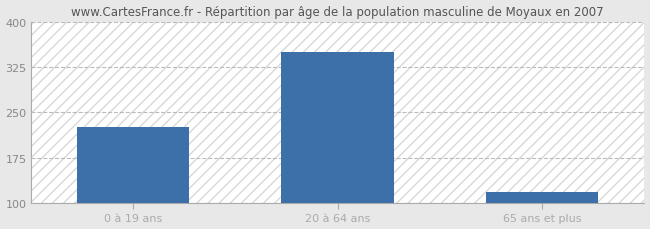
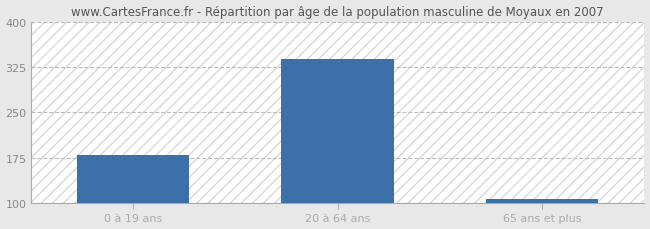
0 à 19 ans: 226 -> 180
20 à 64 ans: 350 -> 338
65 ans et plus: 118 -> 107
